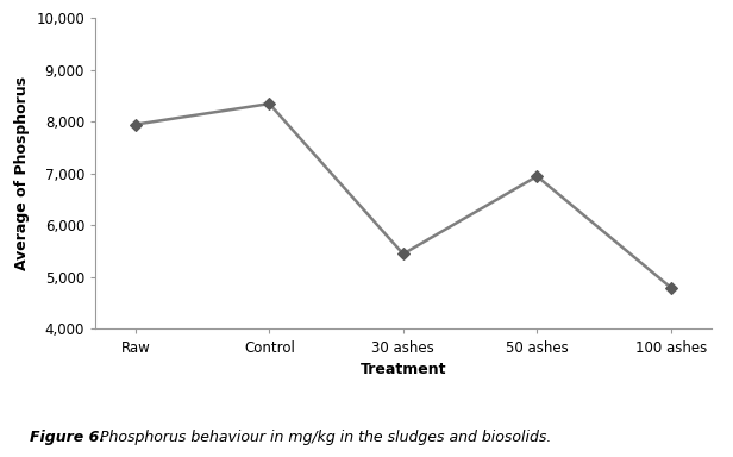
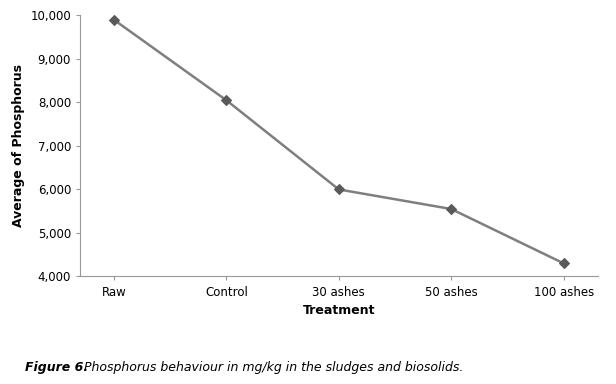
Raw: 7,950 -> 9,900
Control: 8,350 -> 8,050
30 ashes: 5,450 -> 6,000
50 ashes: 6,950 -> 5,550
100 ashes: 4,800 -> 4,300
